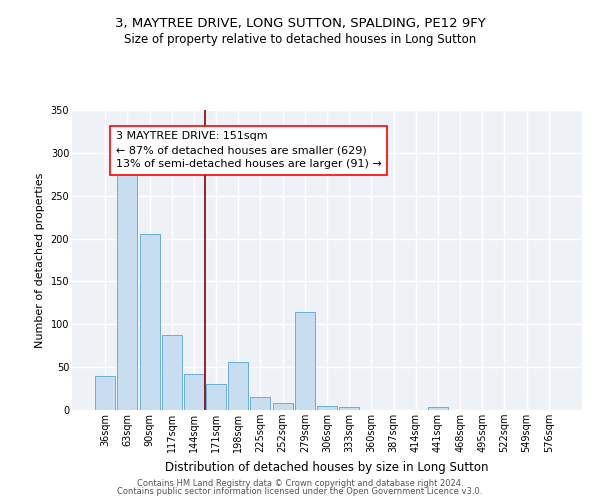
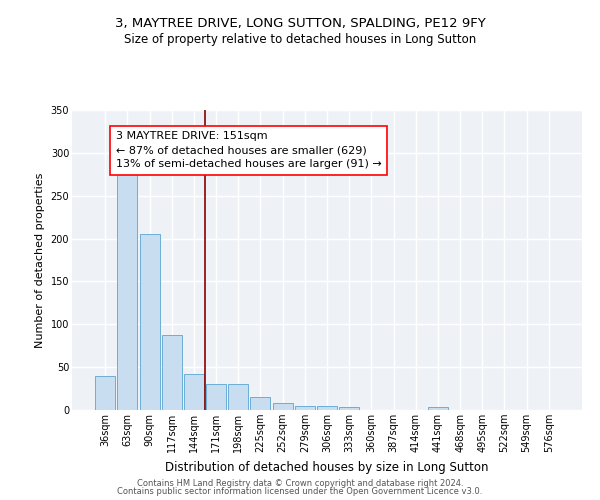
198sqm: 56 -> 30
279sqm: 114 -> 5
